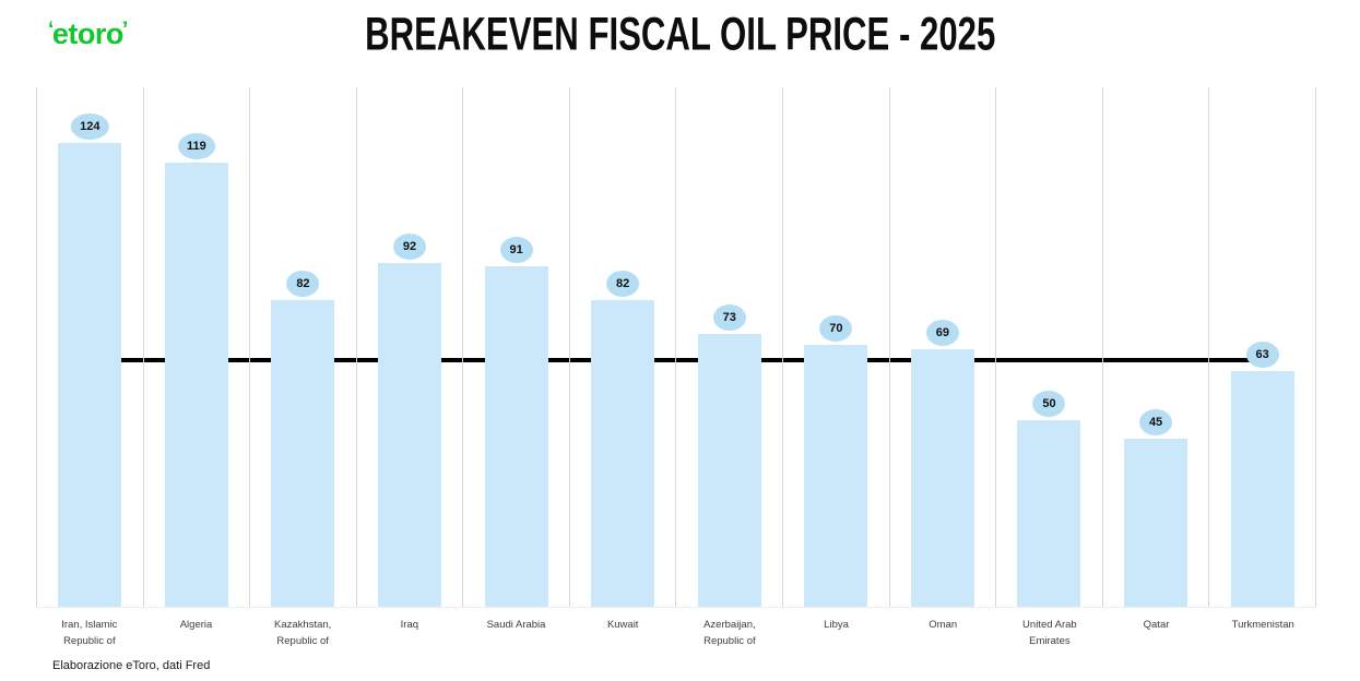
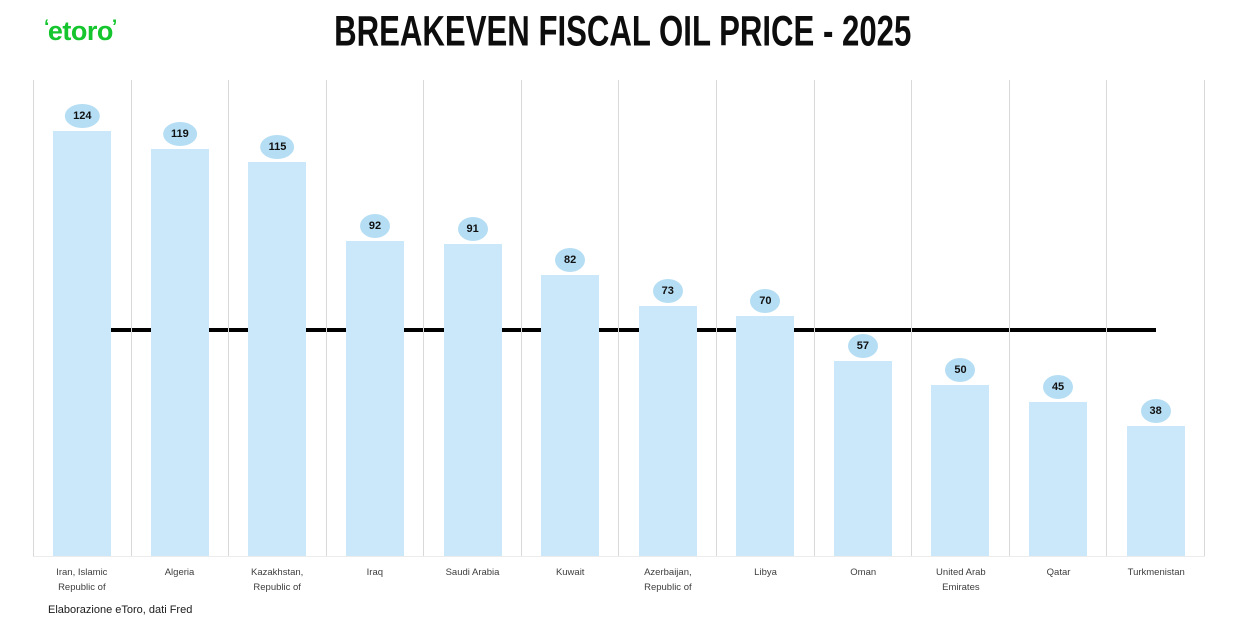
Kazakhstan, Republic of: 82 -> 115
Oman: 69 -> 57
Turkmenistan: 63 -> 38
